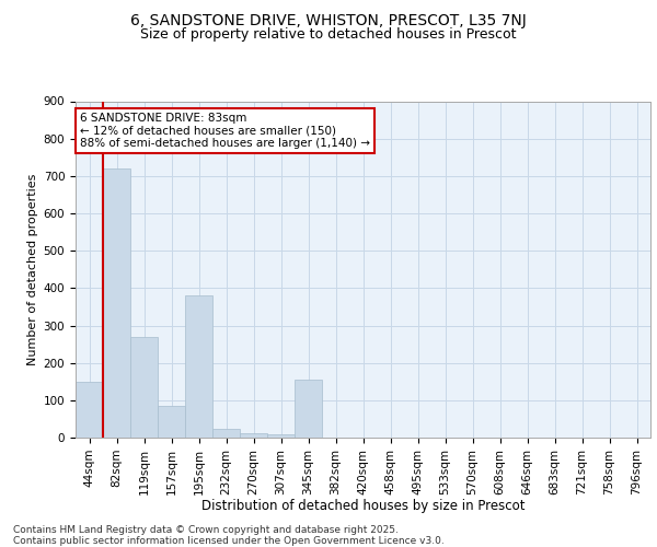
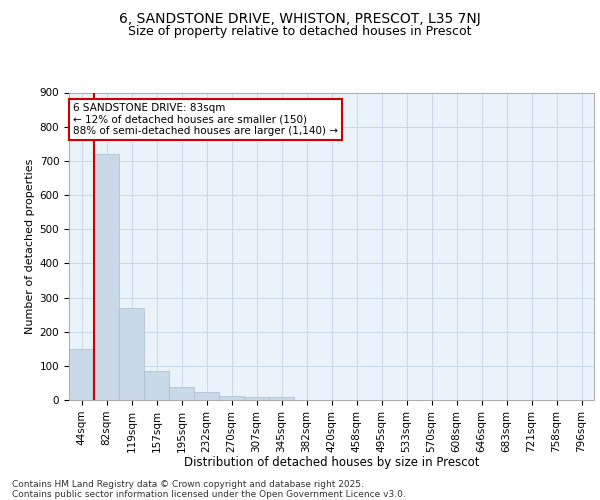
195sqm: 380 -> 37
345sqm: 155 -> 10
